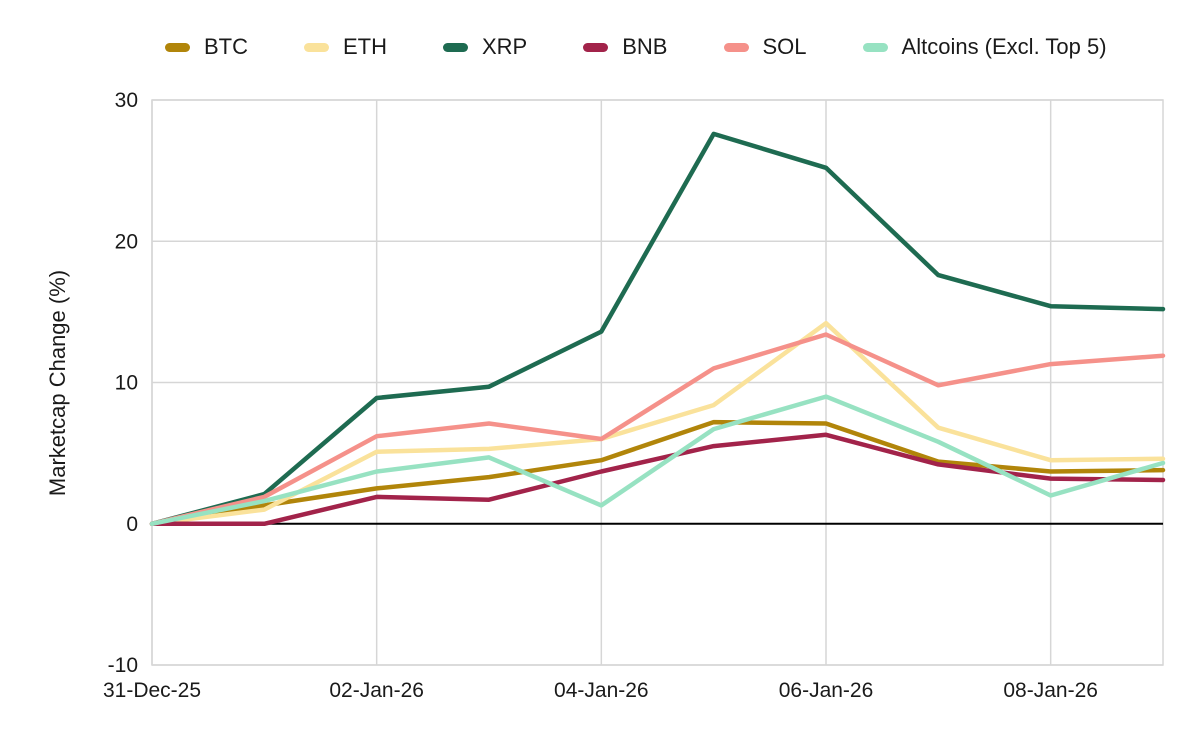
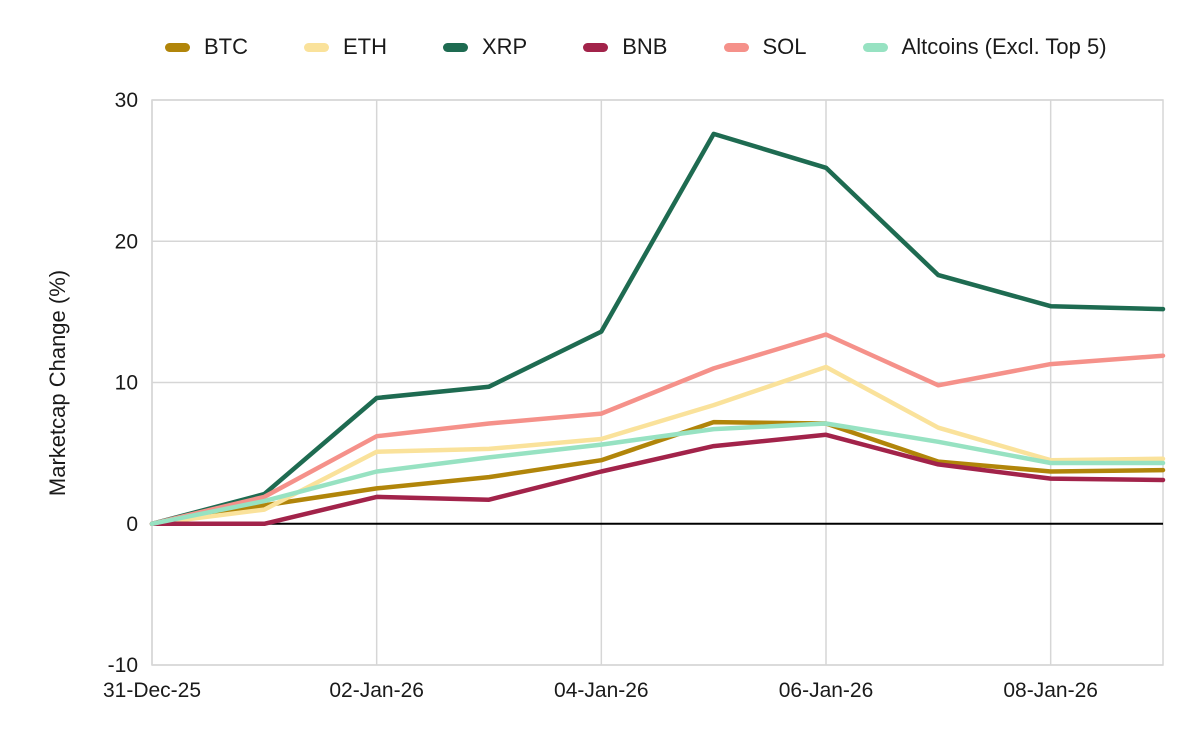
SOL/04-Jan-26: 6.0 -> 7.8
Altcoins (Excl. Top 5)/04-Jan-26: 1.3 -> 5.6
ETH/06-Jan-26: 14.2 -> 11.1
Altcoins (Excl. Top 5)/06-Jan-26: 9.0 -> 7.1
Altcoins (Excl. Top 5)/08-Jan-26: 2.0 -> 4.3
